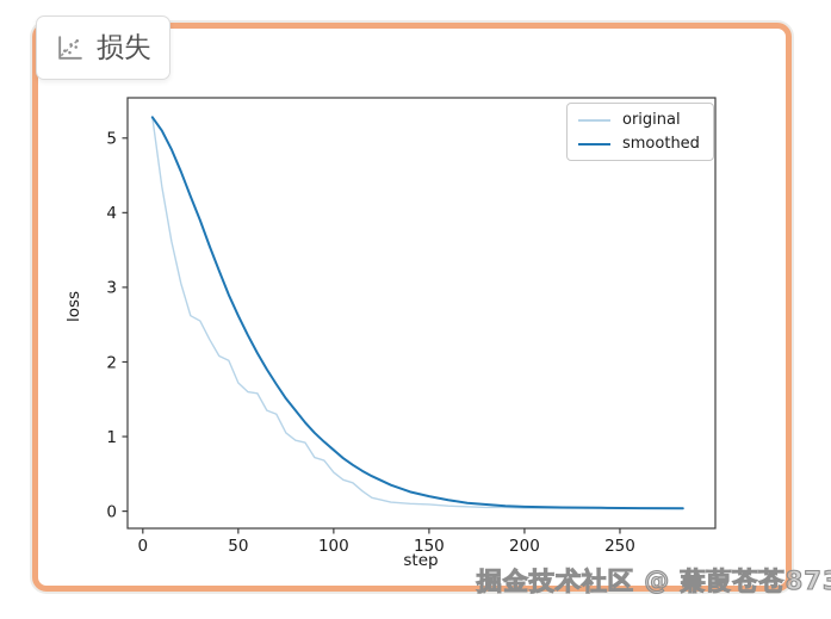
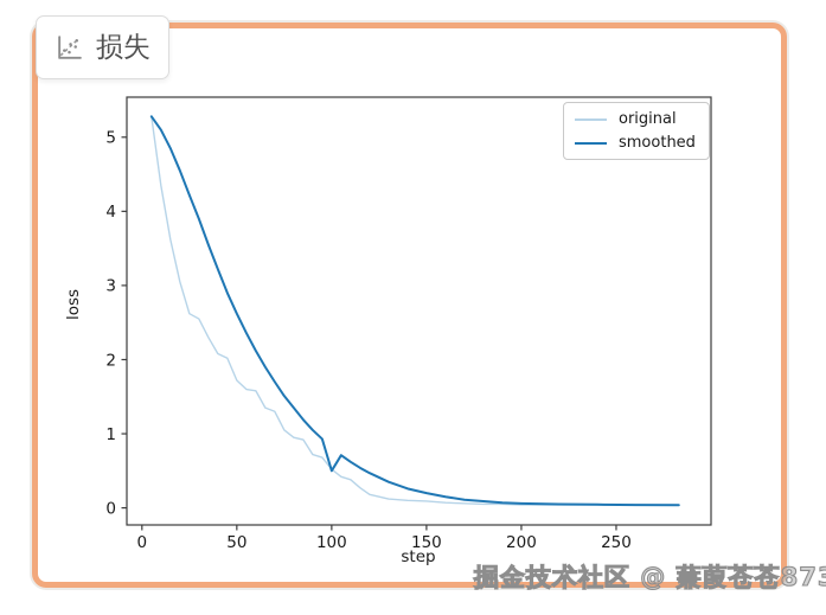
smoothed/100: 0.8 -> 0.5
